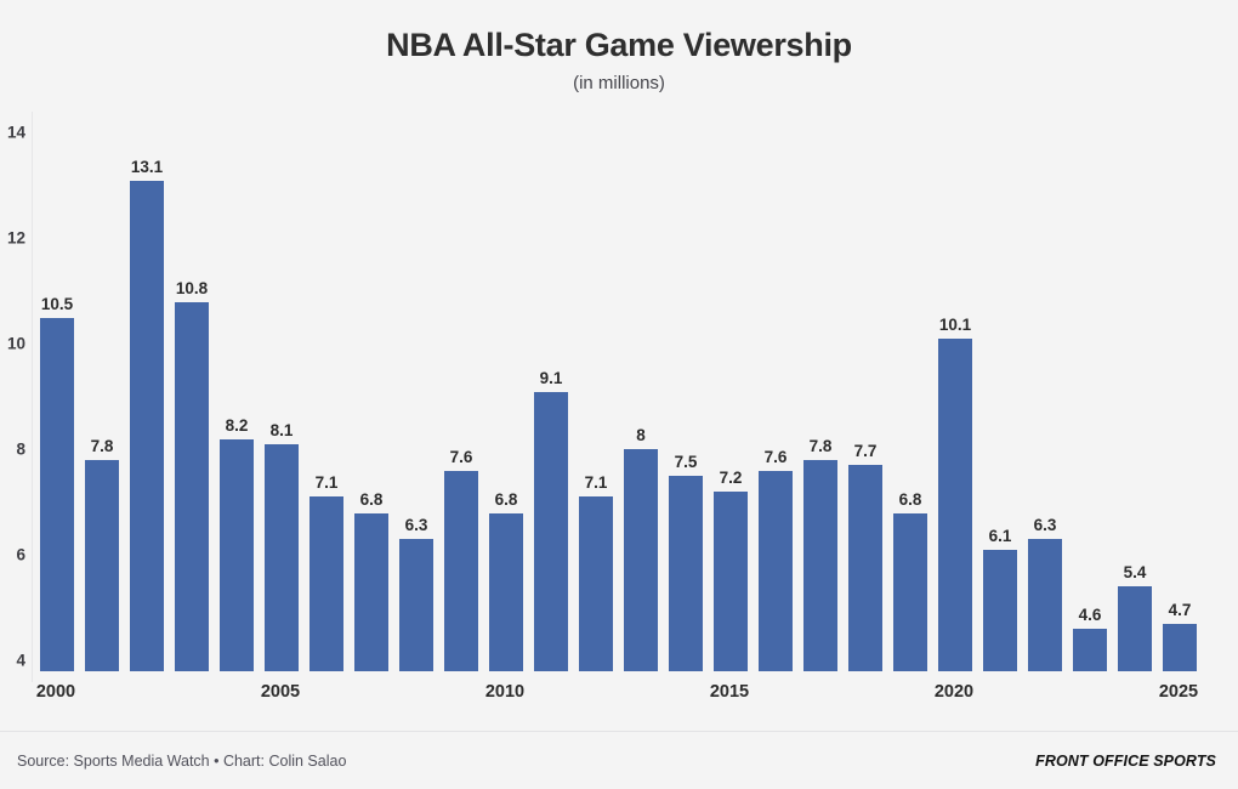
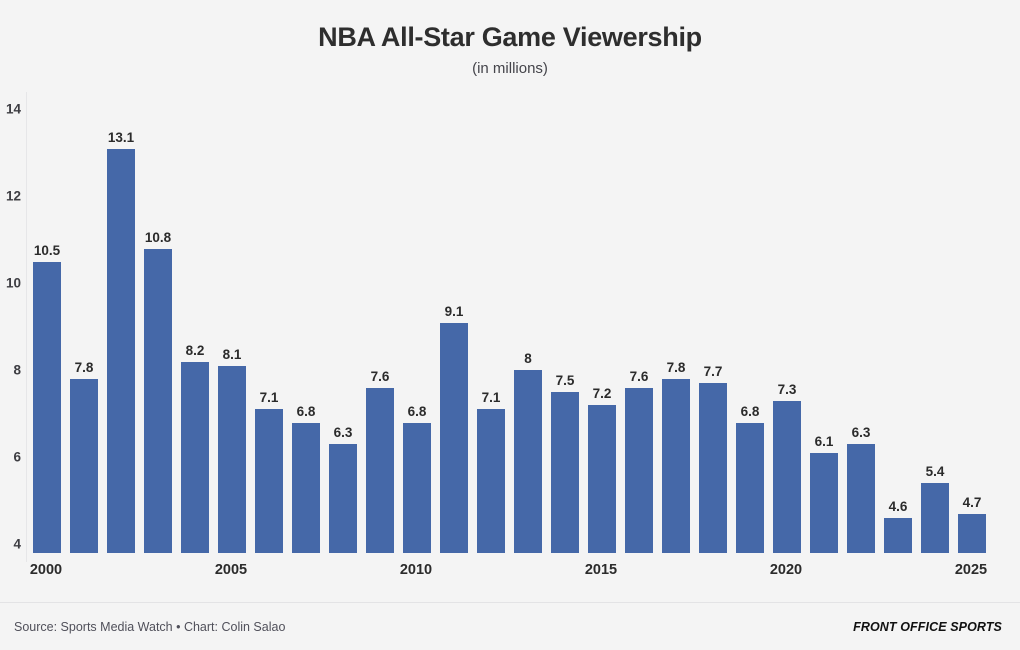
2020: 10.1 -> 7.3
